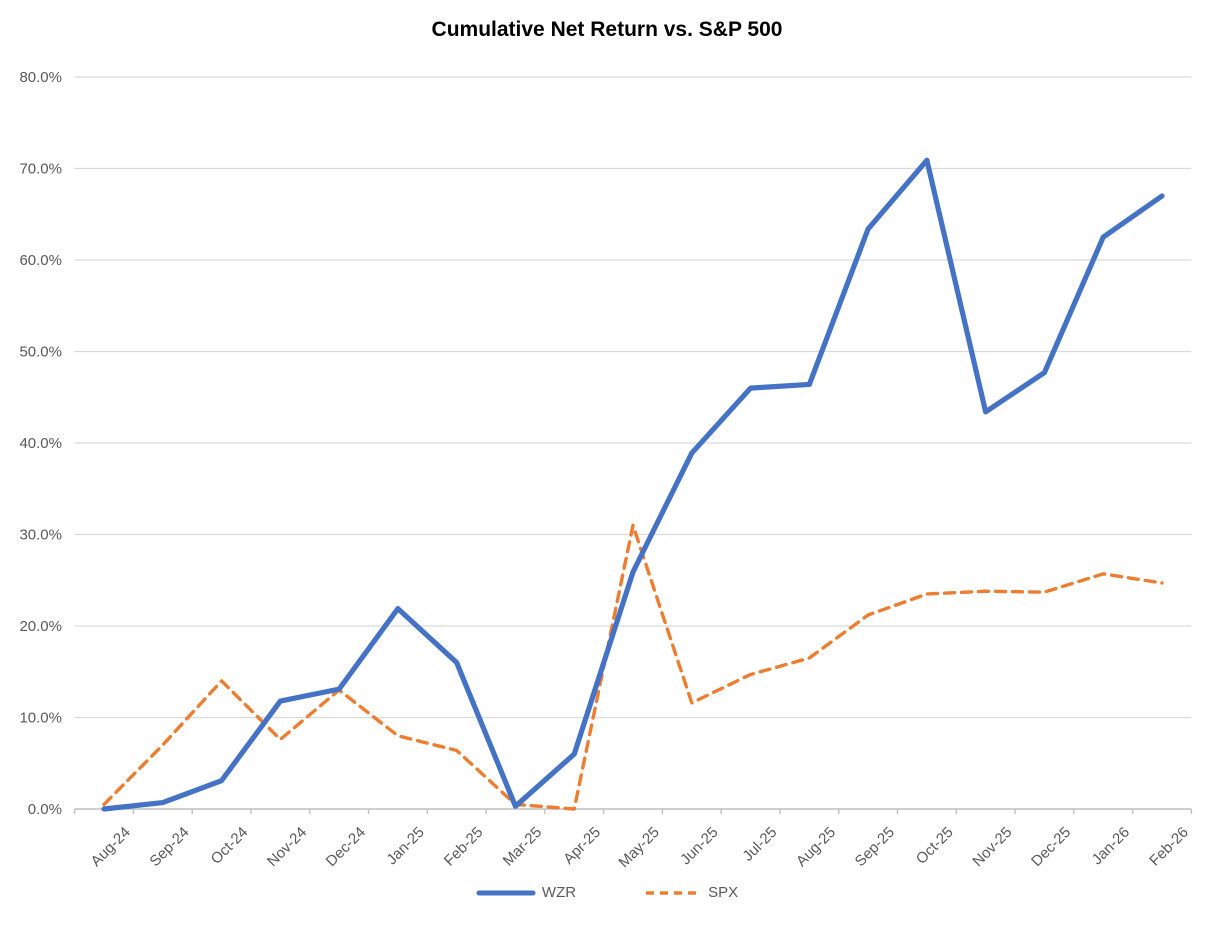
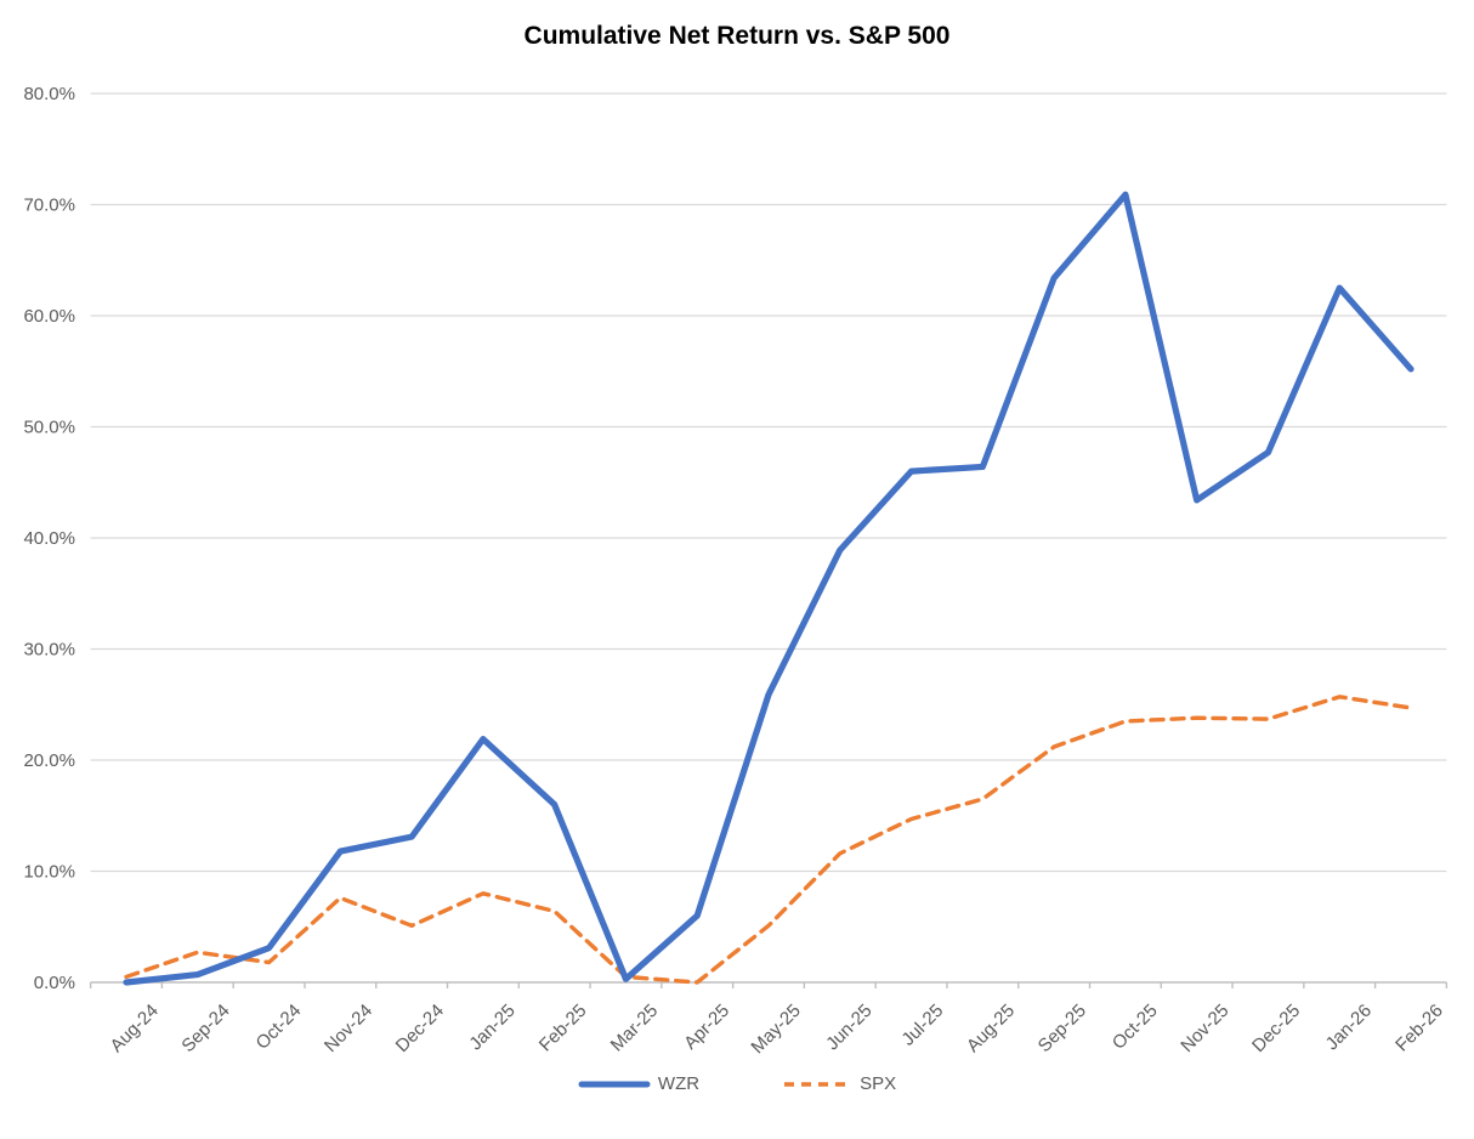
SPX/Sep-24: 7% -> 3%
SPX/Oct-24: 14% -> 2%
SPX/Dec-24: 13% -> 5%
SPX/May-25: 31% -> 5%
WZR/Feb-26: 67% -> 55%
